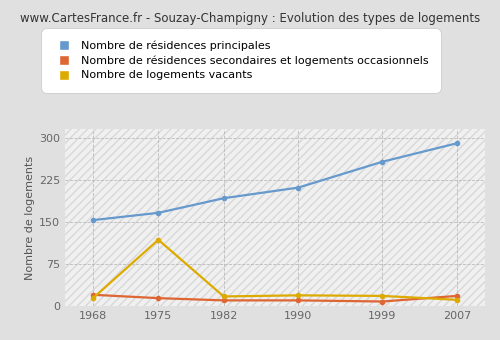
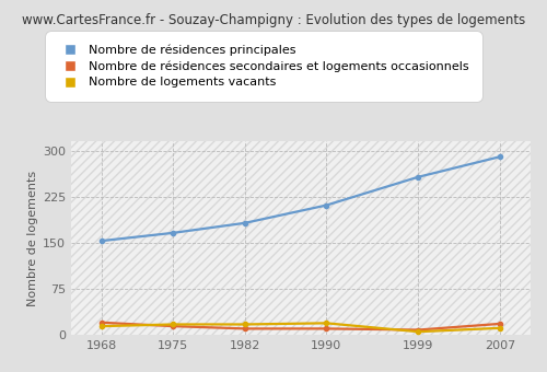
Nombre de logements vacants/1975: 118 -> 17
Nombre de résidences principales/1982: 192 -> 182
Nombre de logements vacants/1999: 18 -> 5
